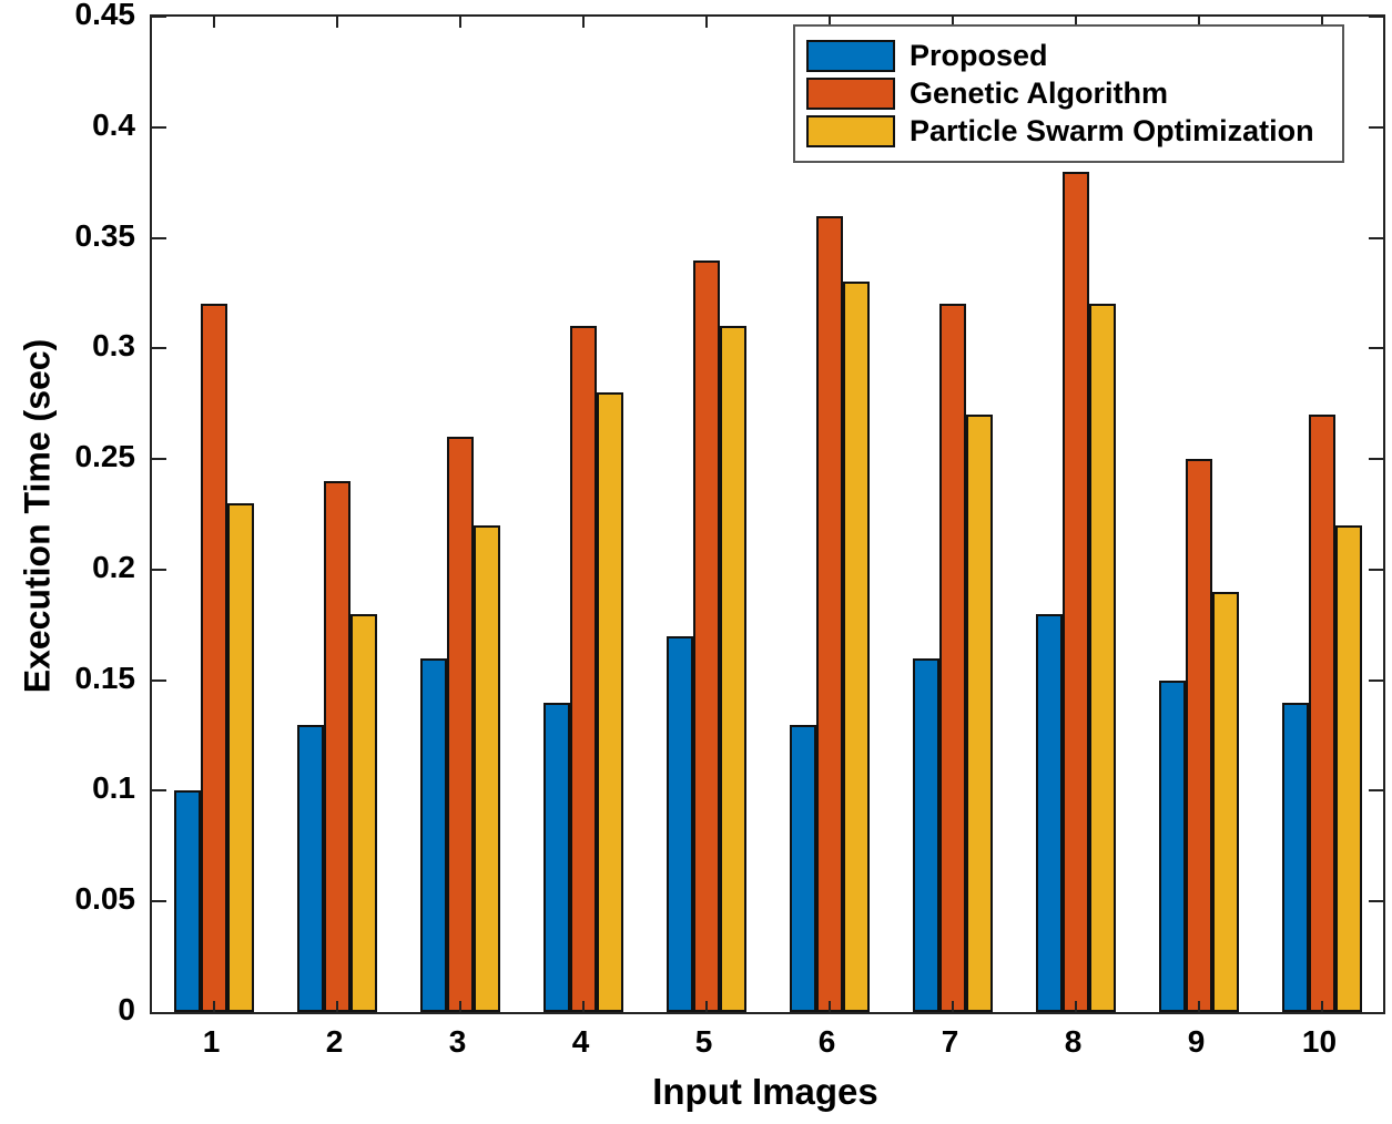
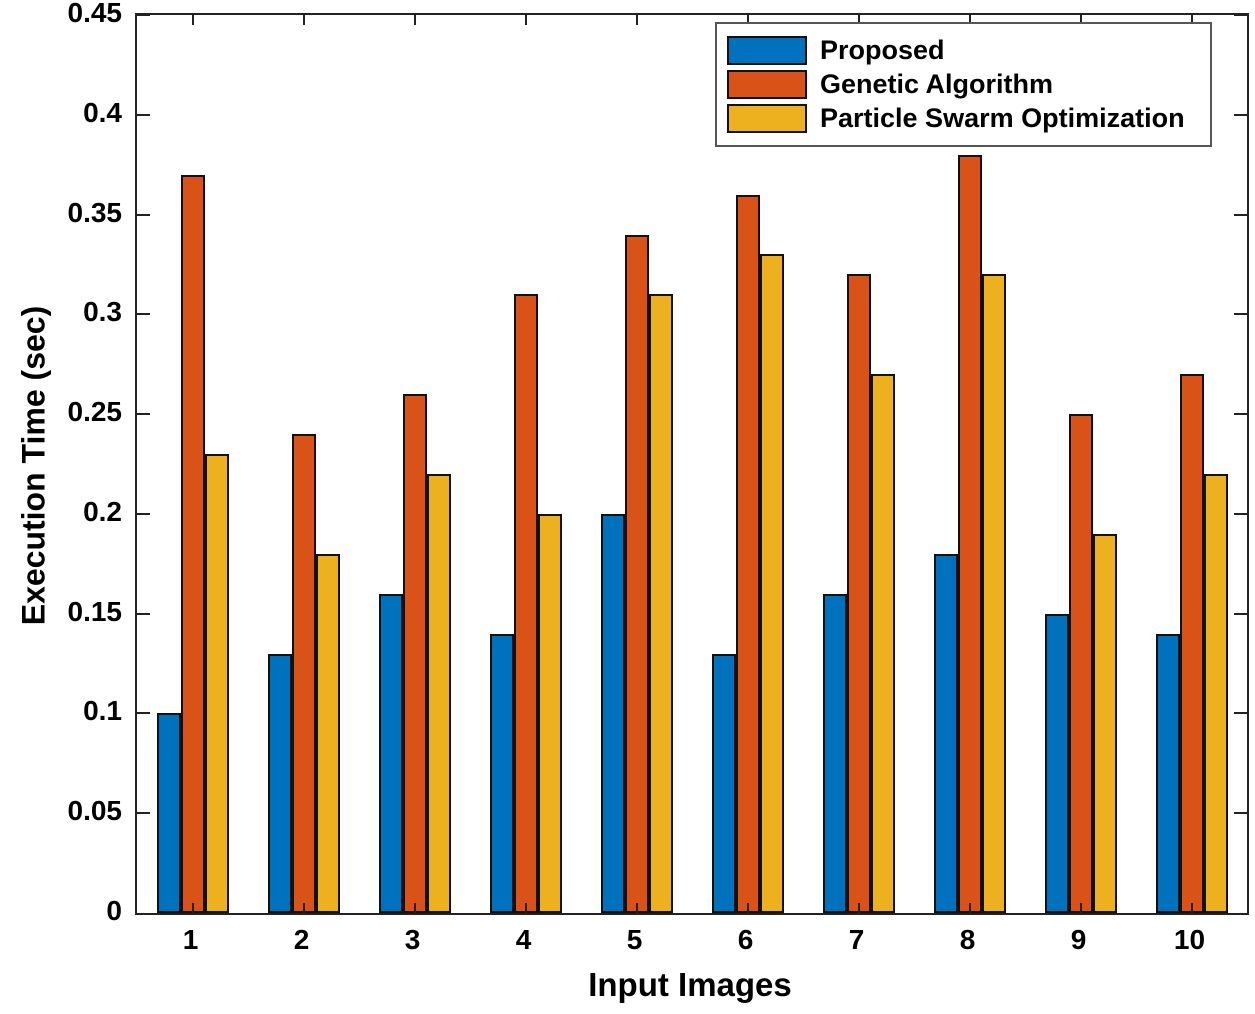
Genetic Algorithm/1: 0.32 -> 0.37
Particle Swarm Optimization/4: 0.28 -> 0.20
Proposed/5: 0.17 -> 0.20
